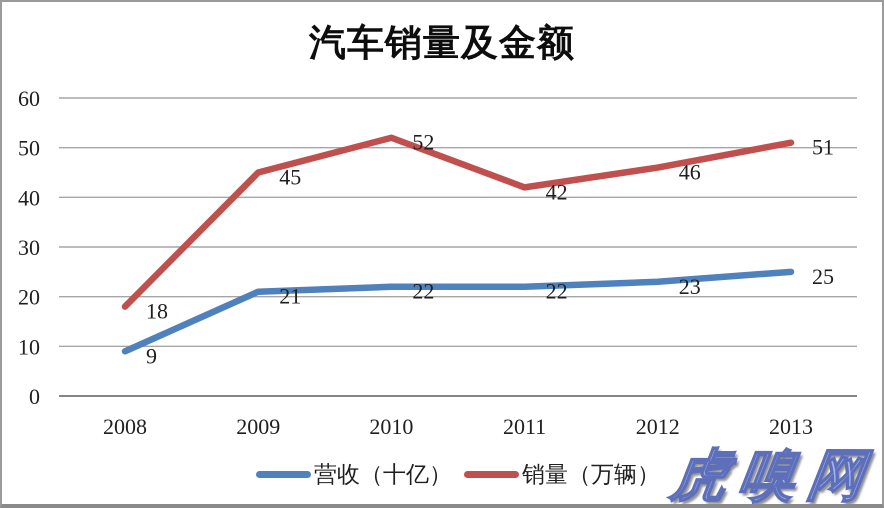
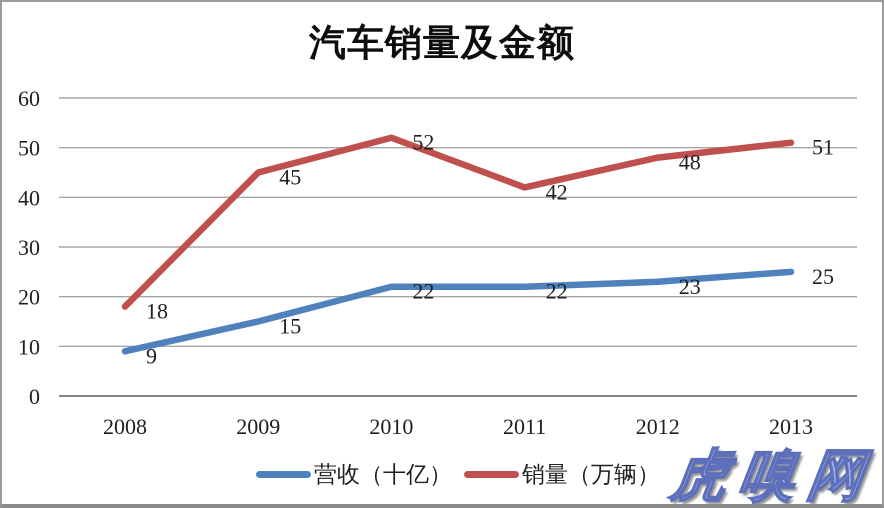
营收（十亿）/2009: 21 -> 15
销量（万辆）/2012: 46 -> 48
